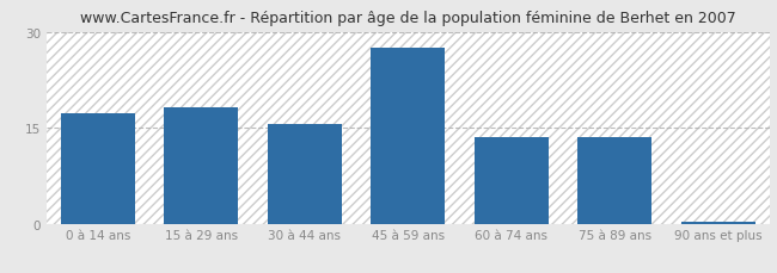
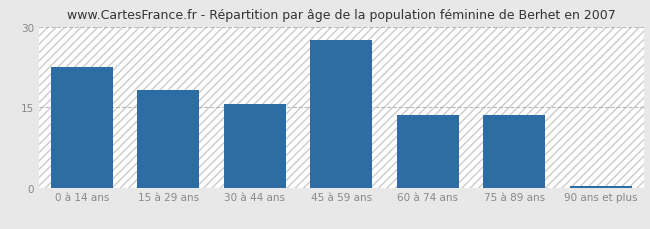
0 à 14 ans: 17.2 -> 22.4
